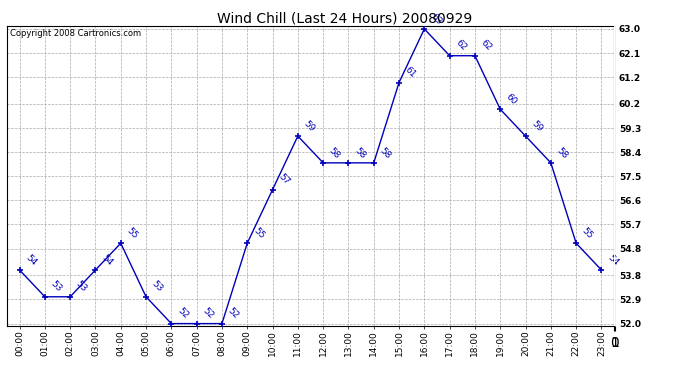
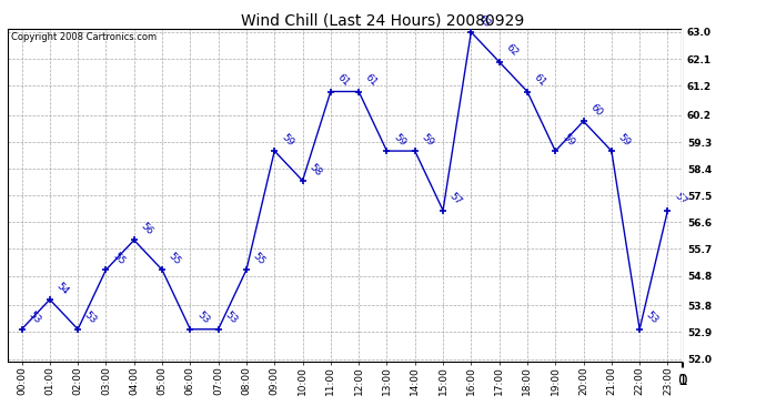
00:00: 54 -> 53
01:00: 53 -> 54
03:00: 54 -> 55
04:00: 55 -> 56
05:00: 53 -> 55
06:00: 52 -> 53
07:00: 52 -> 53
08:00: 52 -> 55
09:00: 55 -> 59
10:00: 57 -> 58
11:00: 59 -> 61
12:00: 58 -> 61
13:00: 58 -> 59
14:00: 58 -> 59
15:00: 61 -> 57
18:00: 62 -> 61
19:00: 60 -> 59
20:00: 59 -> 60
21:00: 58 -> 59
22:00: 55 -> 53
23:00: 54 -> 57
